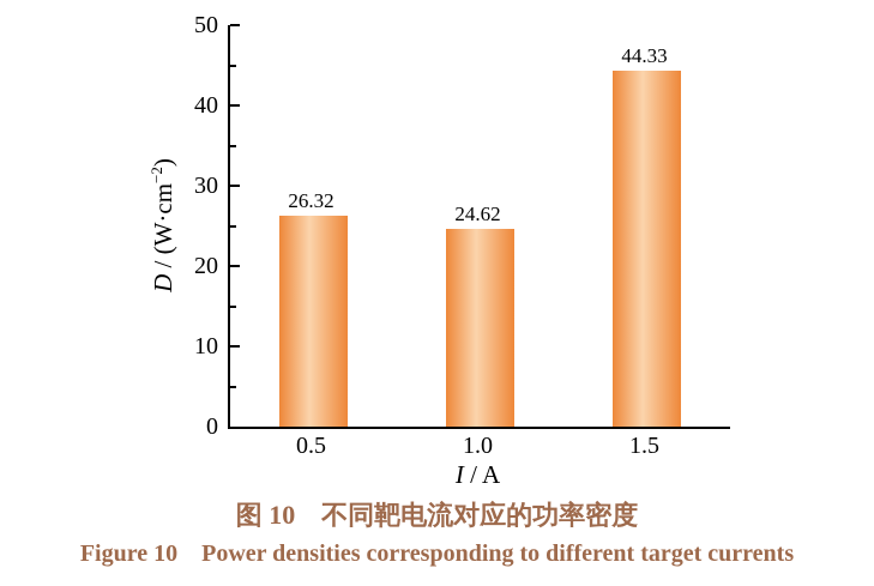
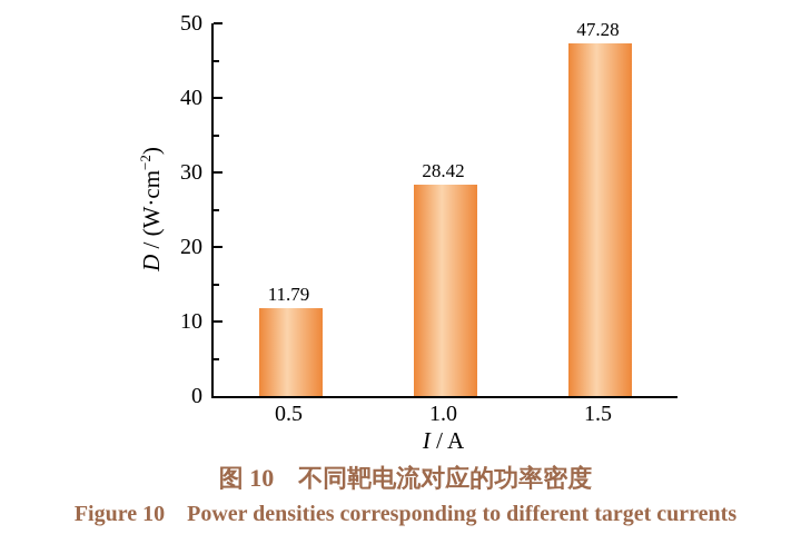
0.5: 26.32 -> 11.79
1.0: 24.62 -> 28.42
1.5: 44.33 -> 47.28
